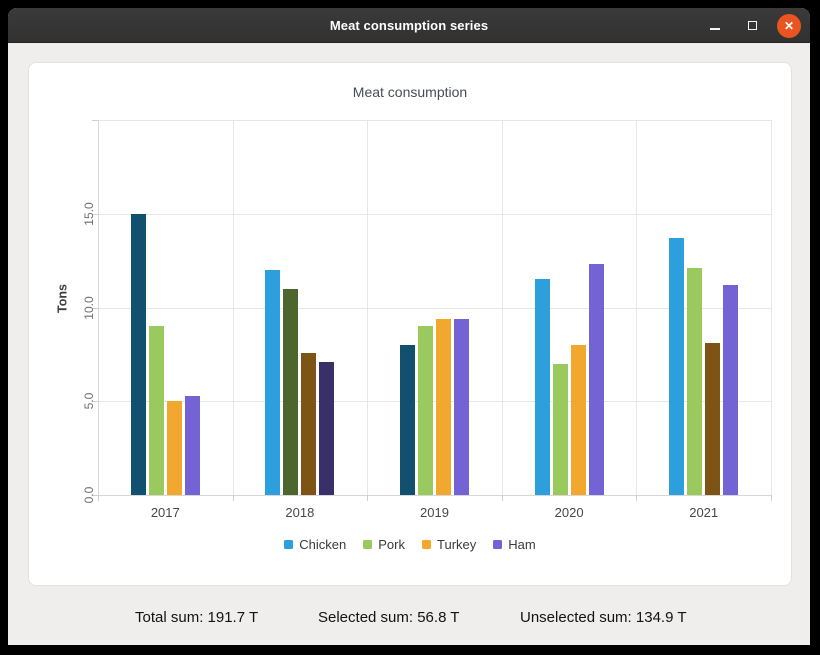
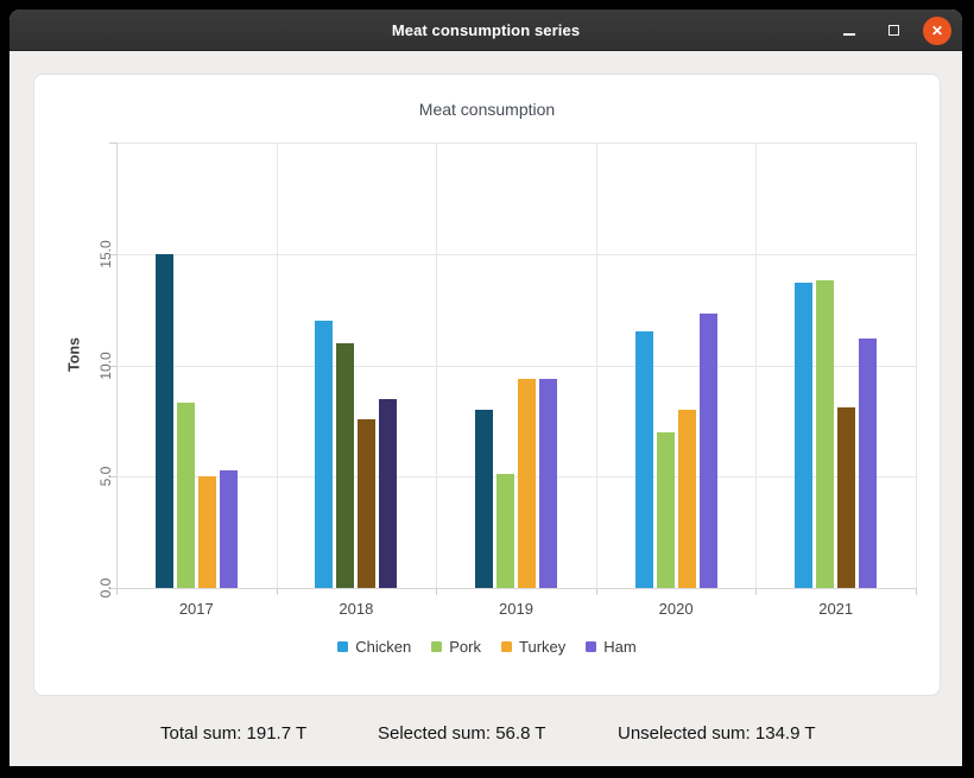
Pork/2017: 9.0 -> 8.3
Ham/2018: 7.1 -> 8.5
Pork/2019: 9.0 -> 5.1
Pork/2021: 12.1 -> 13.8
